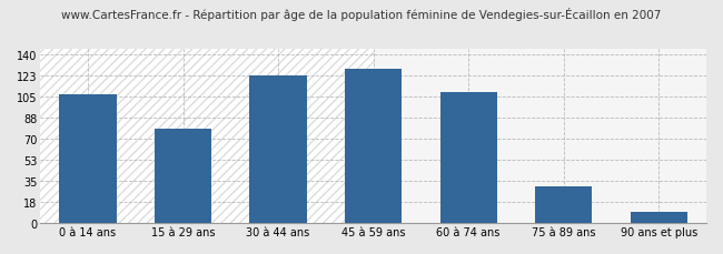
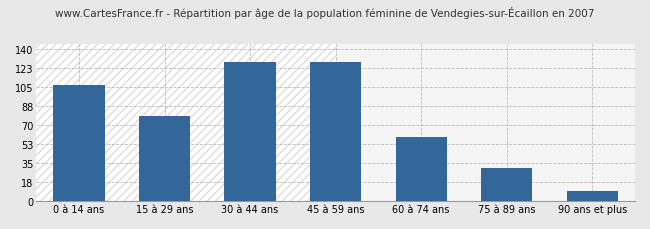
30 à 44 ans: 123 -> 128
60 à 74 ans: 109 -> 59
